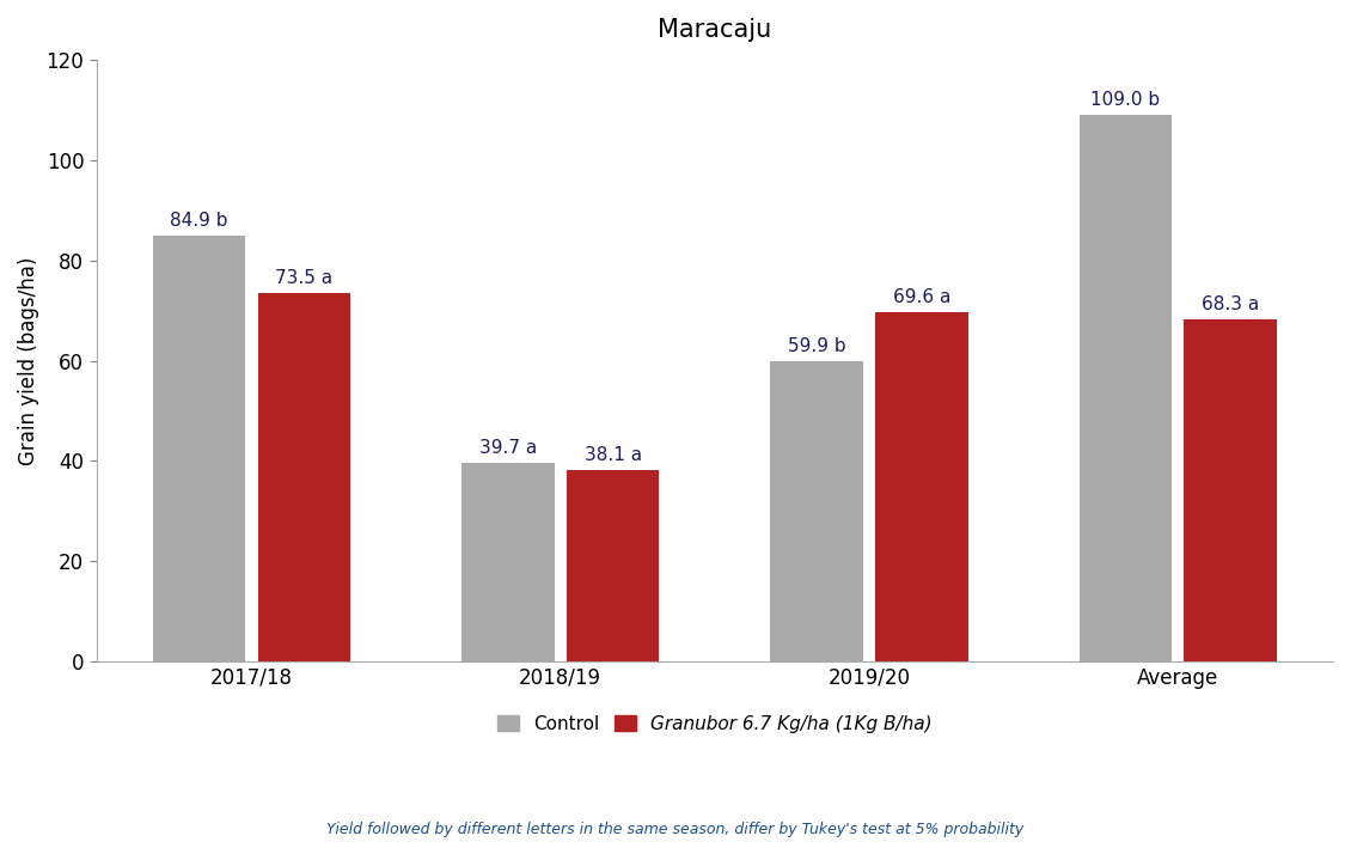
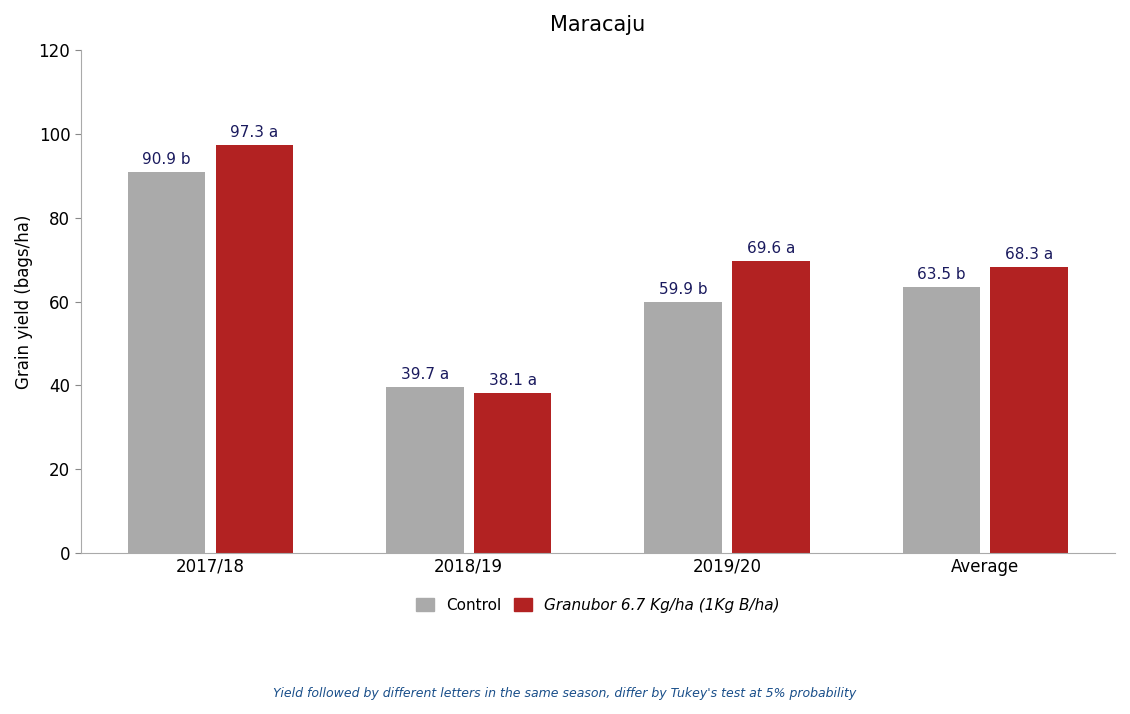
Control/2017/18: 84.9 -> 90.9
Granubor 6.7 Kg/ha (1Kg B/ha)/2017/18: 73.5 -> 97.3
Control/Average: 109.0 -> 63.5
